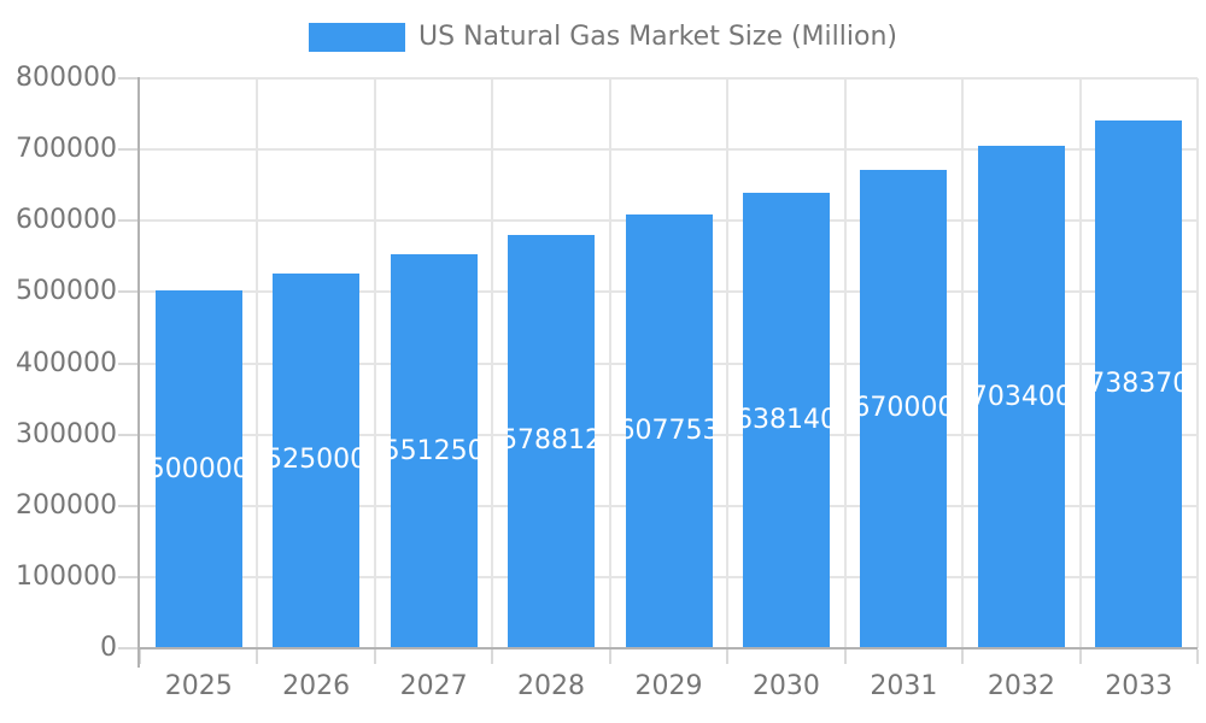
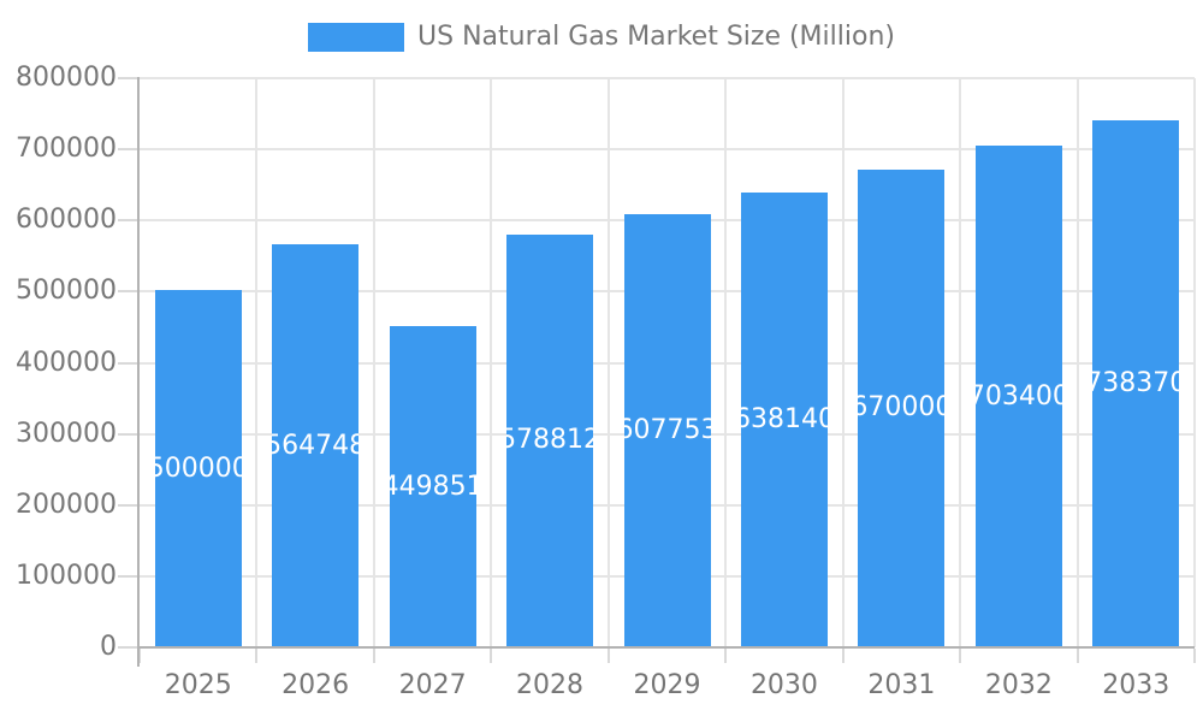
2026: 525000 -> 564748
2027: 551250 -> 449851
